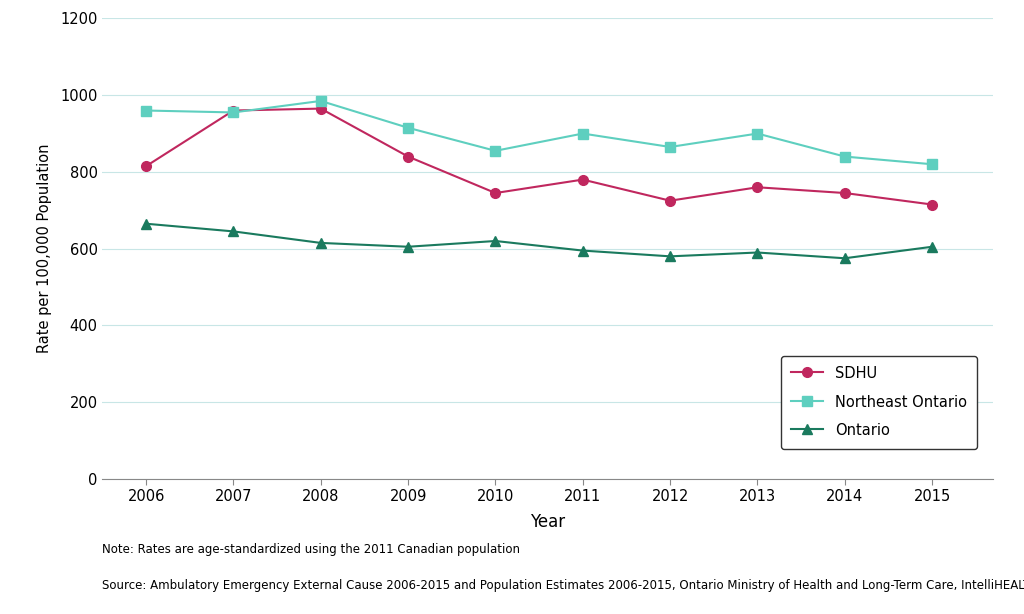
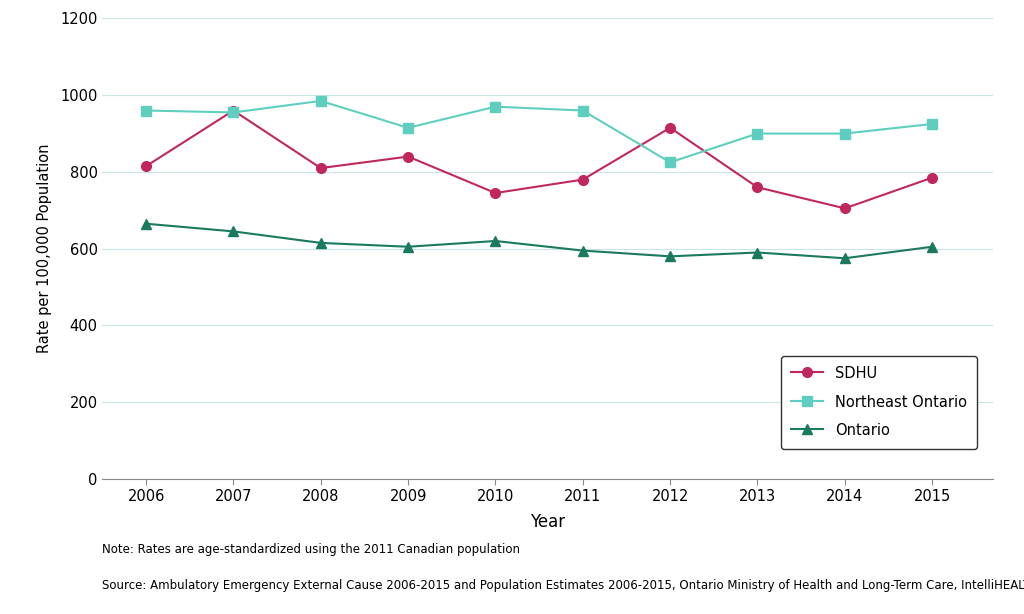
SDHU/2008: 965 -> 810
Northeast Ontario/2010: 855 -> 970
Northeast Ontario/2011: 900 -> 960
SDHU/2012: 725 -> 915
Northeast Ontario/2012: 865 -> 825
SDHU/2014: 745 -> 705
Northeast Ontario/2014: 840 -> 900
SDHU/2015: 715 -> 785
Northeast Ontario/2015: 820 -> 925
